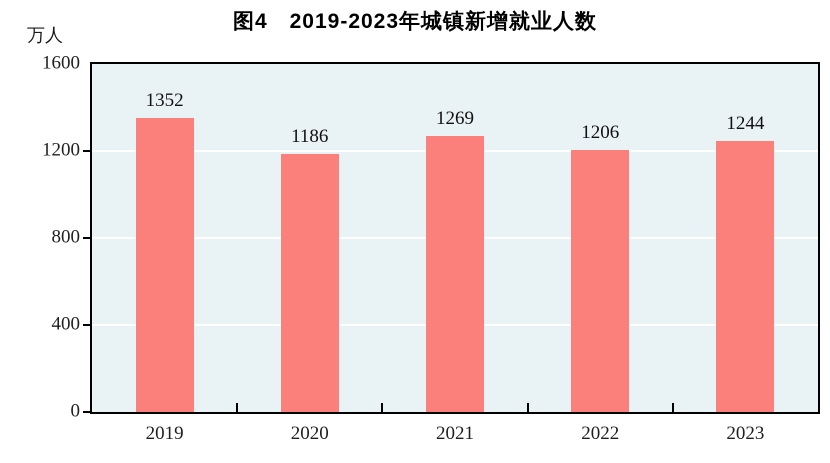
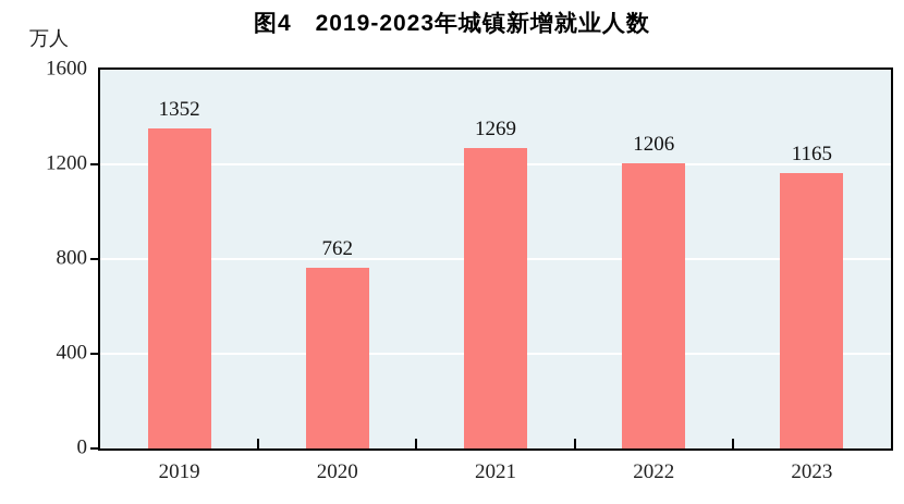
2020: 1186 -> 762
2023: 1244 -> 1165
